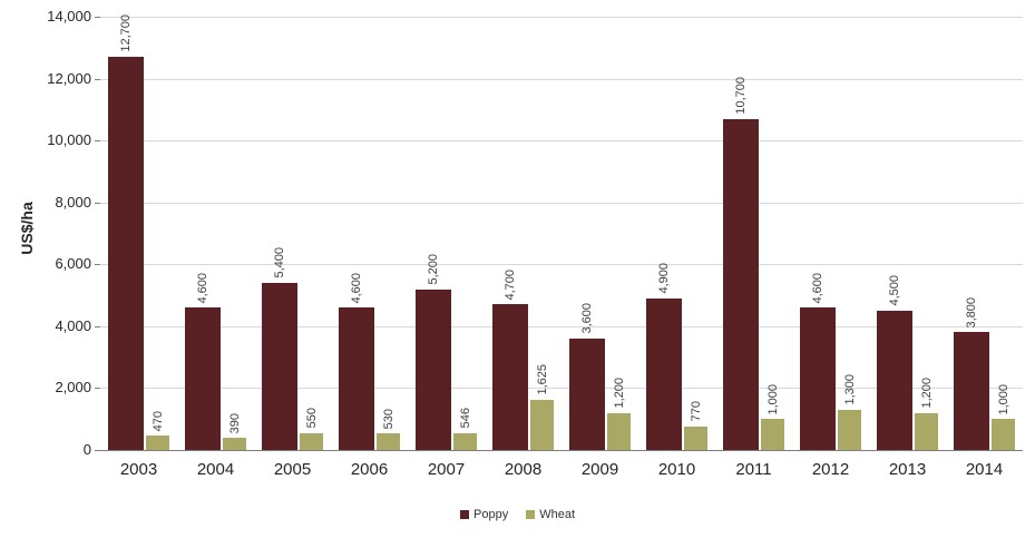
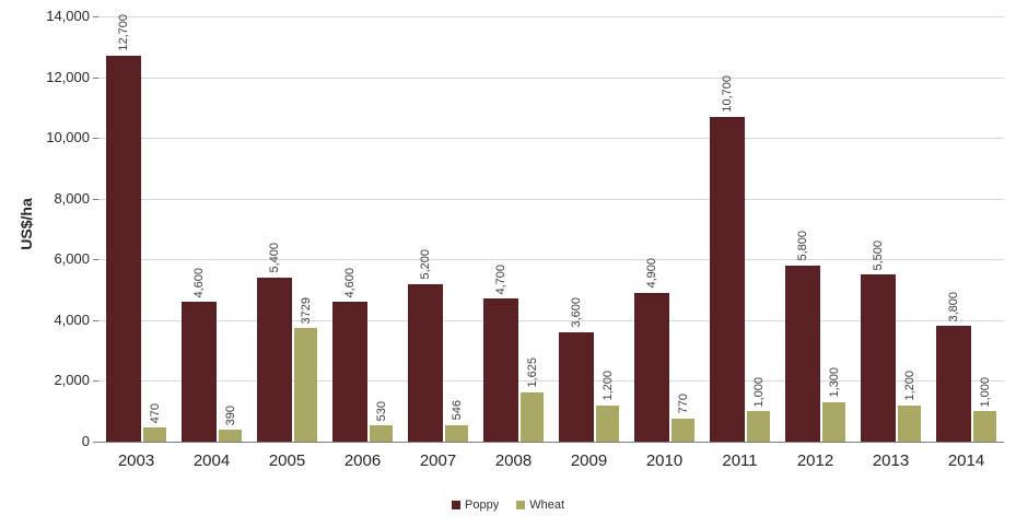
Wheat/2005: 550 -> 3729
Poppy/2012: 4,600 -> 5,800
Poppy/2013: 4,500 -> 5,500
